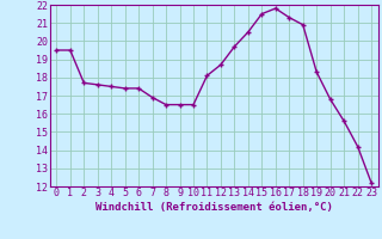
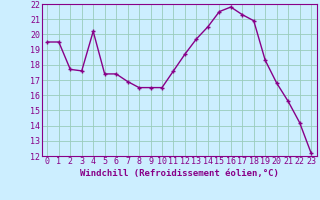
4: 17.5 -> 20.2
11: 18.1 -> 17.6
